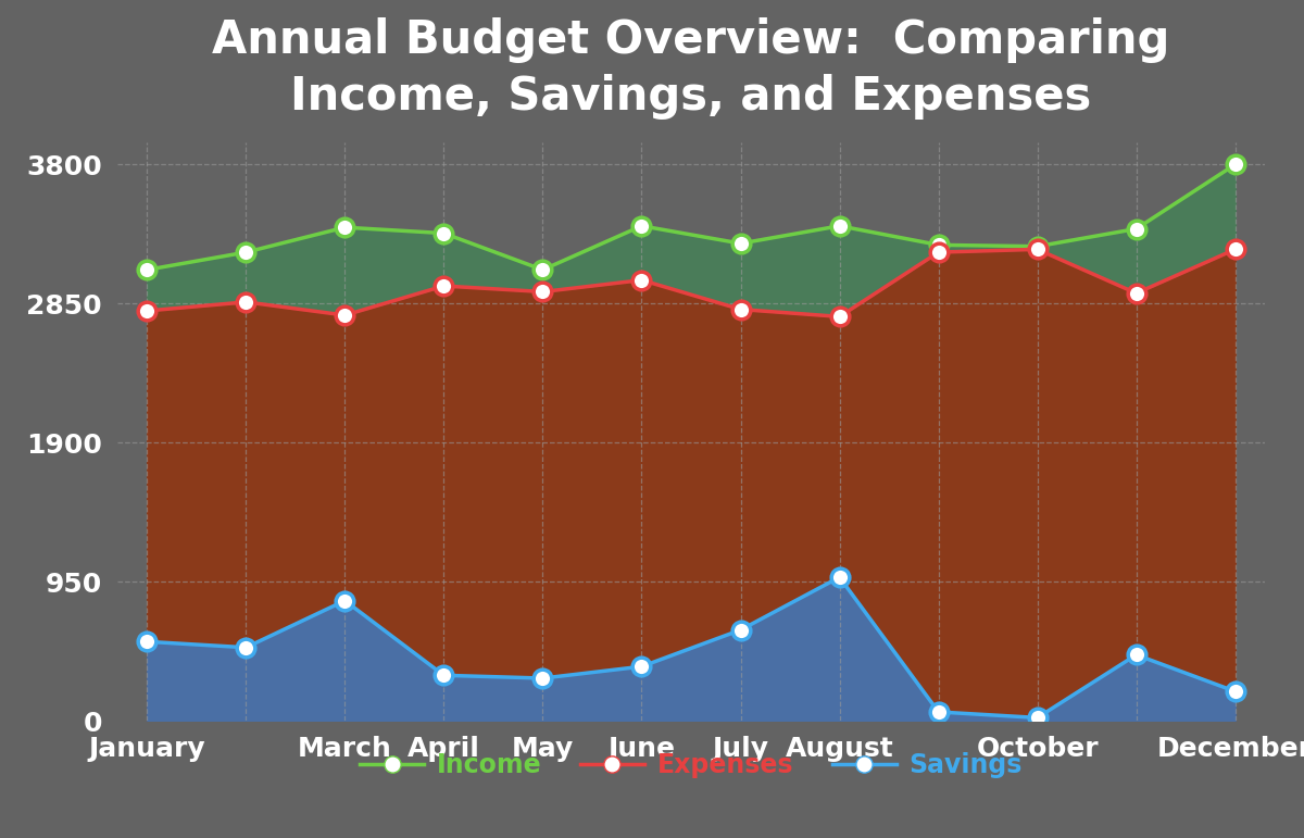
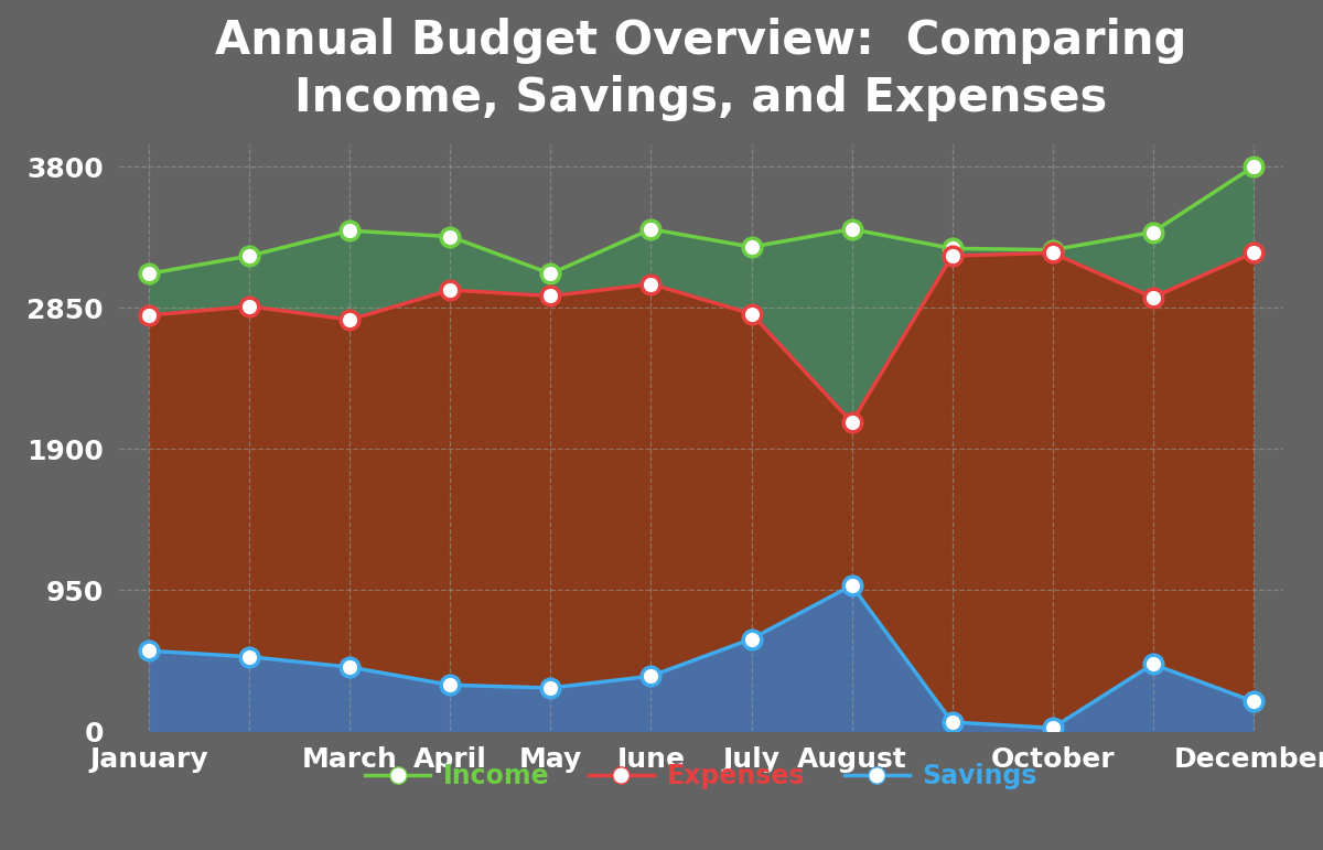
Savings/March: 820 -> 430
Expenses/August: 2760 -> 2080
